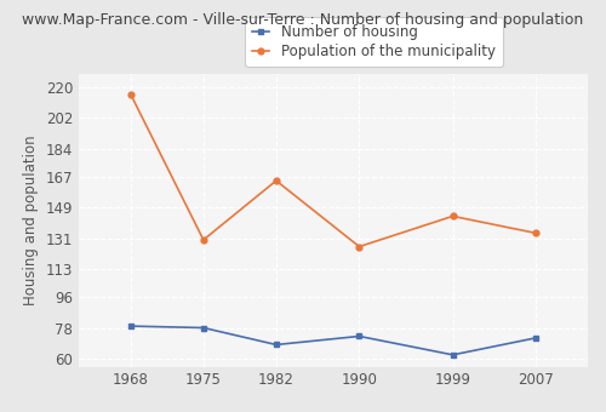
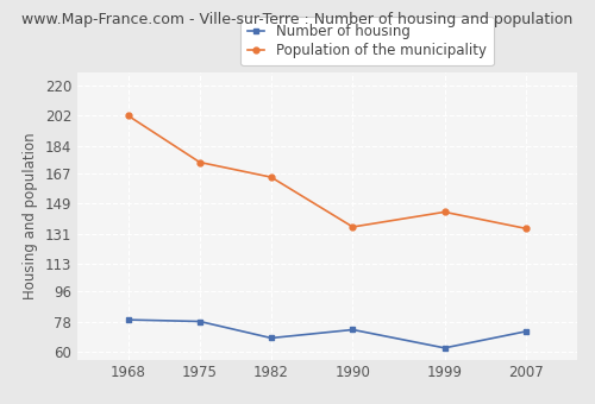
Population of the municipality/1968: 216 -> 202
Population of the municipality/1975: 130 -> 174
Population of the municipality/1990: 126 -> 135
